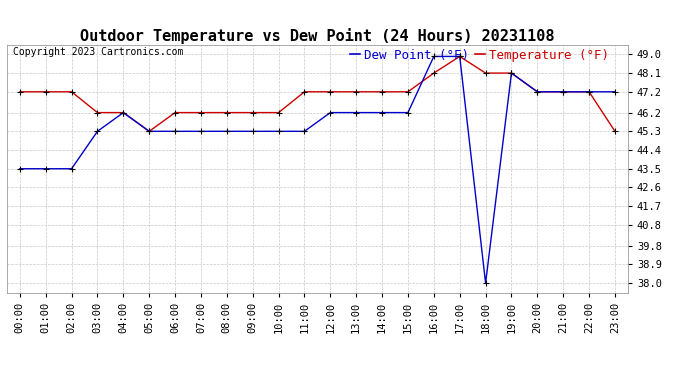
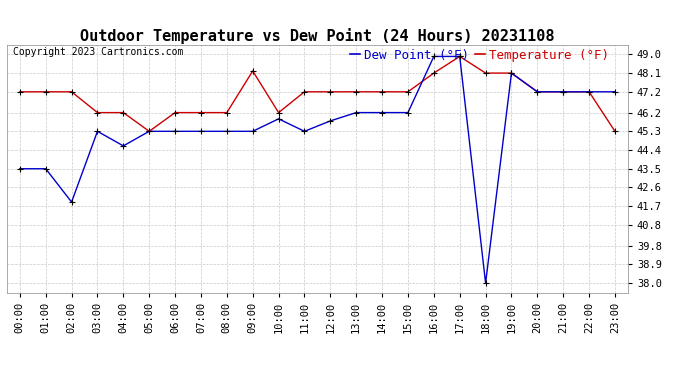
Dew Point (°F)/02:00: 43.5 -> 41.9
Dew Point (°F)/04:00: 46.2 -> 44.6
Temperature (°F)/09:00: 46.2 -> 48.2
Dew Point (°F)/10:00: 45.3 -> 45.9
Dew Point (°F)/12:00: 46.2 -> 45.8
